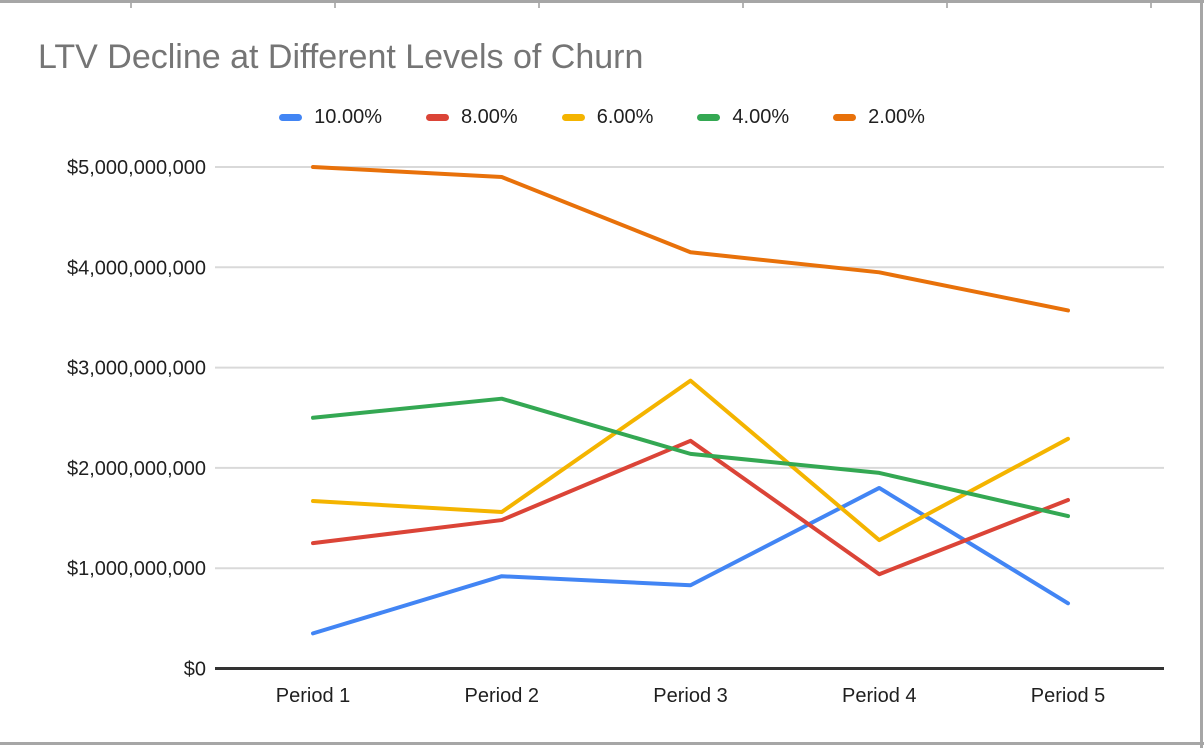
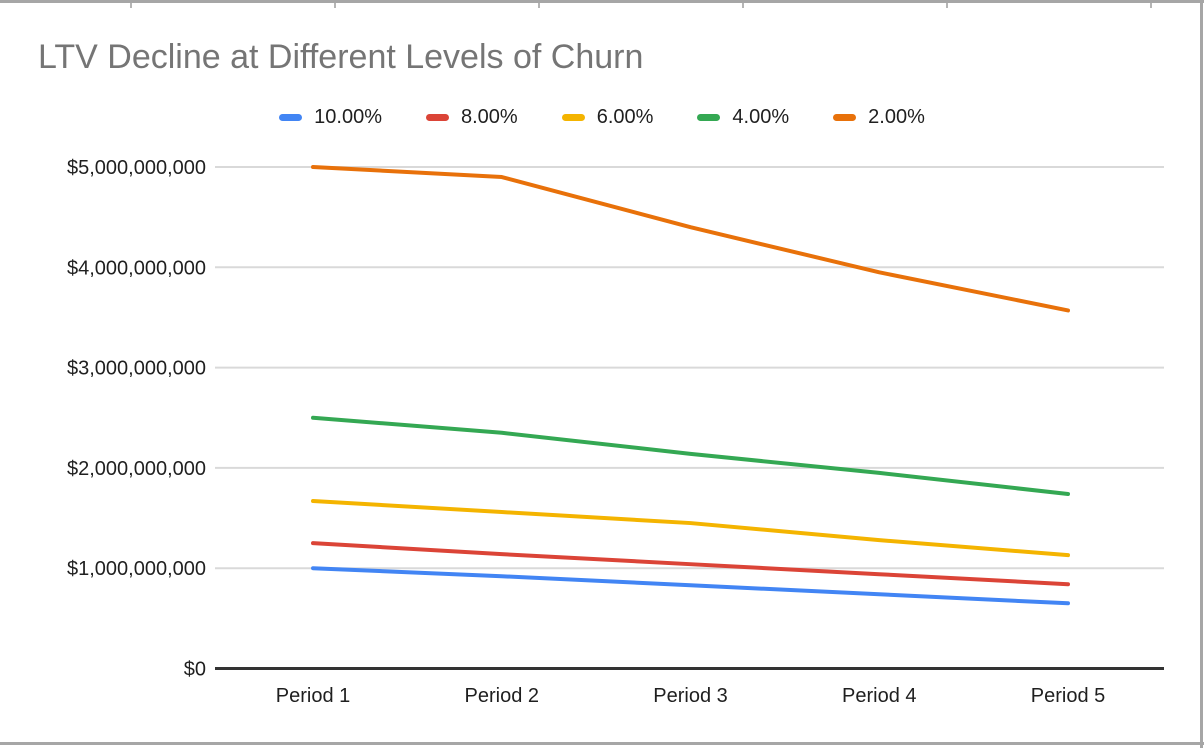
10.00%/Period 1: $350000000 -> $1000000000
8.00%/Period 2: $1480000000 -> $1140000000
4.00%/Period 2: $2690000000 -> $2350000000
8.00%/Period 3: $2270000000 -> $1040000000
6.00%/Period 3: $2870000000 -> $1450000000
2.00%/Period 3: $4150000000 -> $4400000000
10.00%/Period 4: $1800000000 -> $740000000
8.00%/Period 5: $1680000000 -> $840000000
6.00%/Period 5: $2290000000 -> $1130000000
4.00%/Period 5: $1520000000 -> $1740000000
